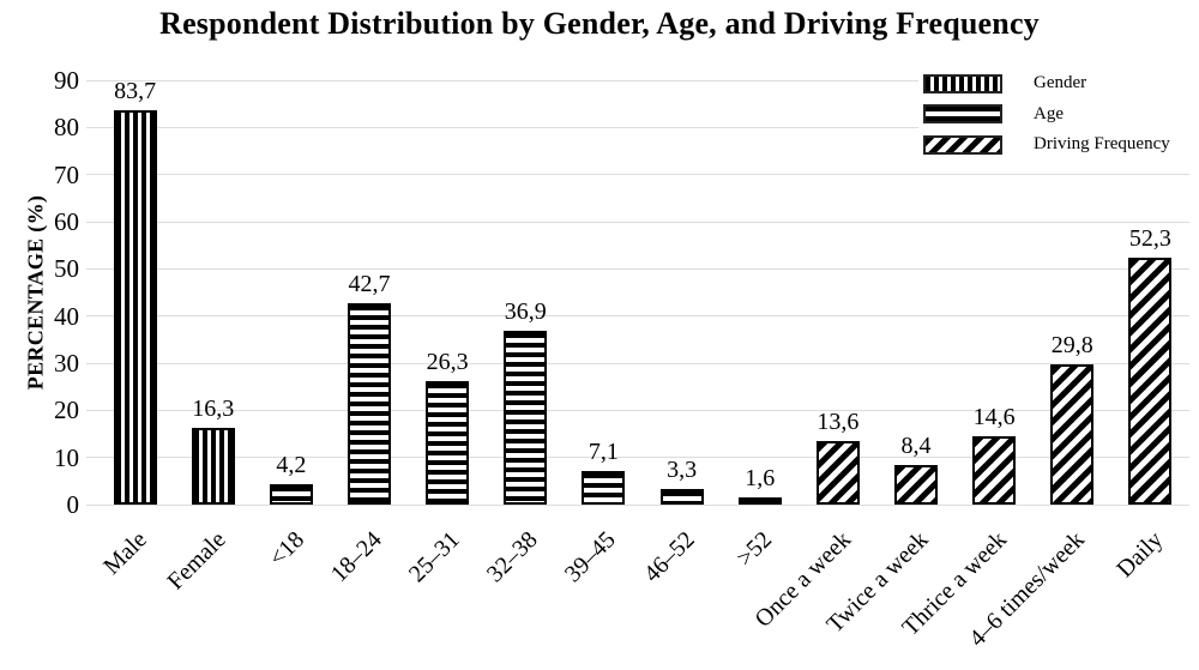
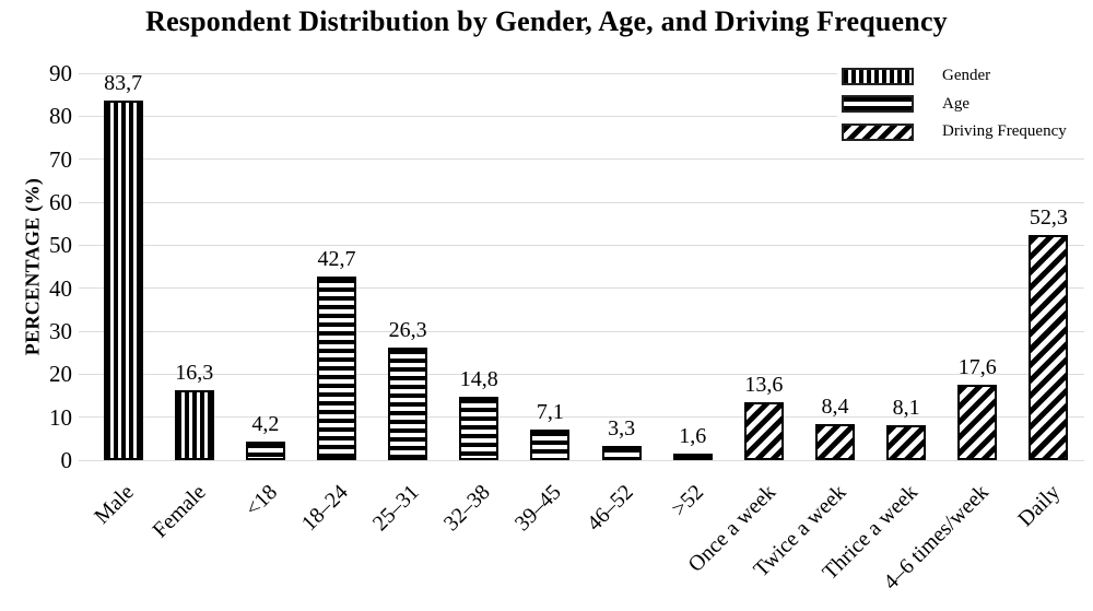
32–38: 36,9 -> 14,8
Thrice a week: 14,6 -> 8,1
4–6 times/week: 29,8 -> 17,6
